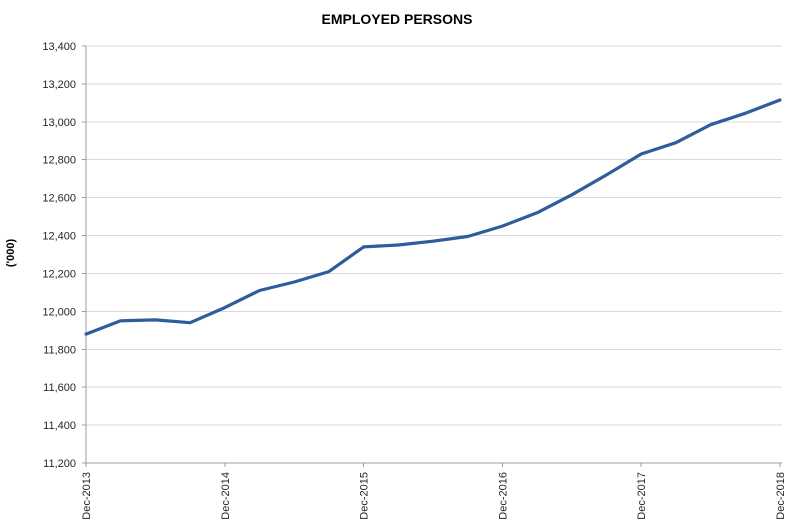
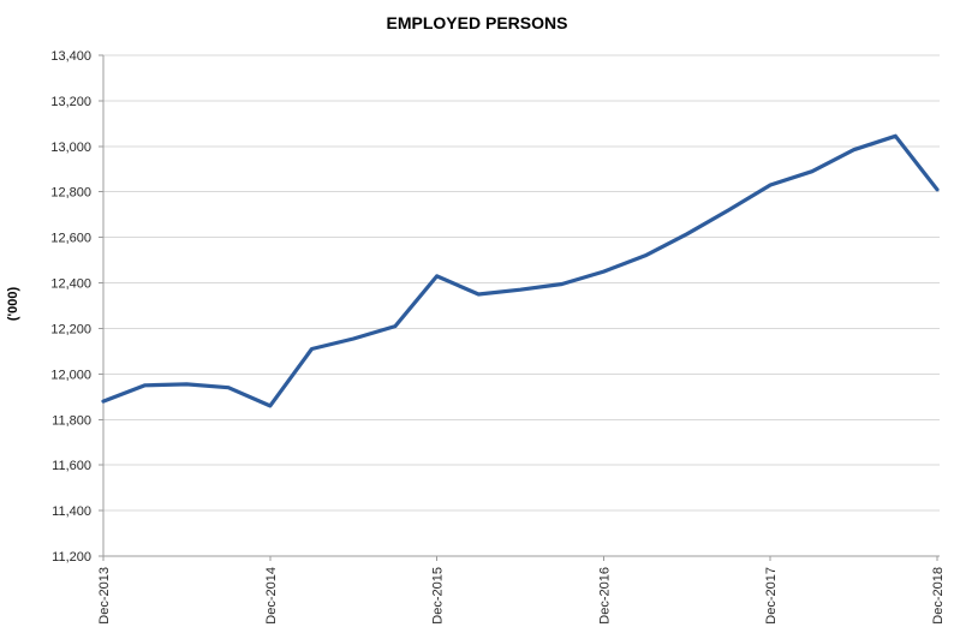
Dec-2014: 12020 -> 11860
Dec-2015: 12340 -> 12430
Dec-2018: 13120 -> 12810
